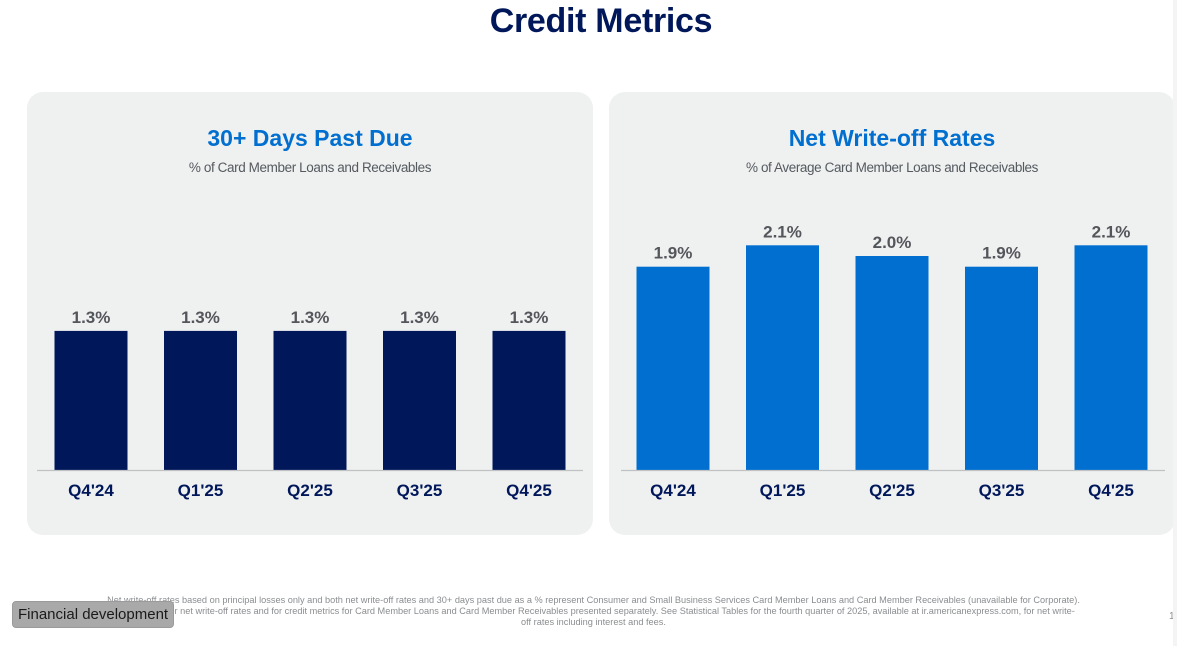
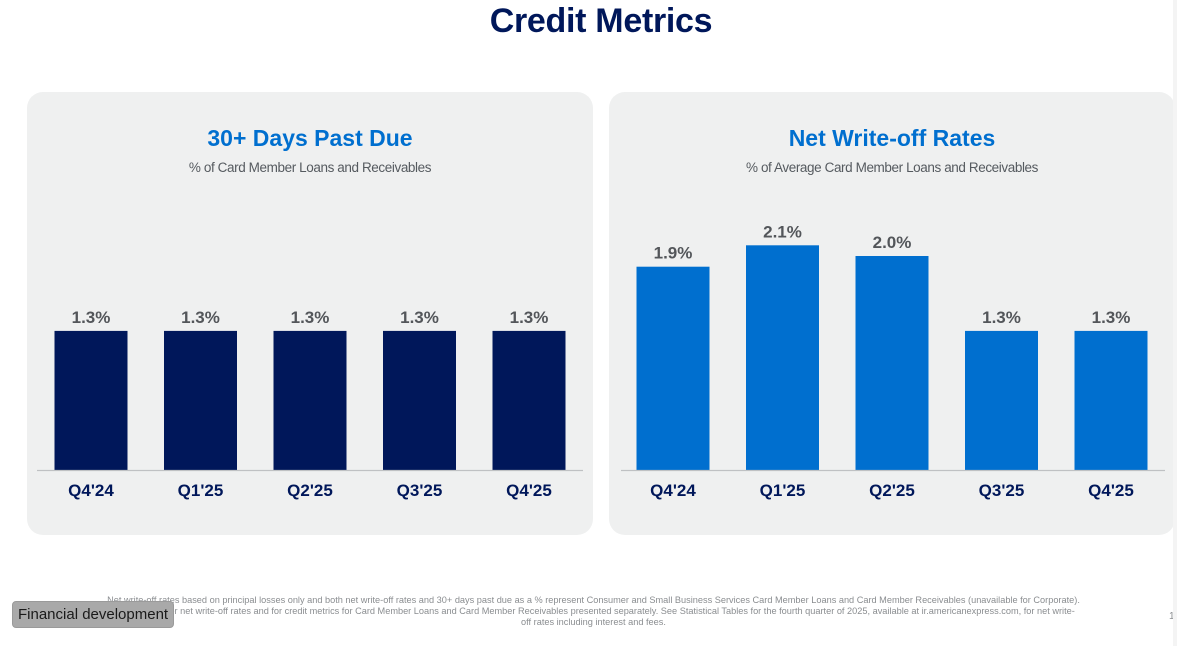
Net Write-off Rates/Q3'25: 1.9% -> 1.3%
Net Write-off Rates/Q4'25: 2.1% -> 1.3%
